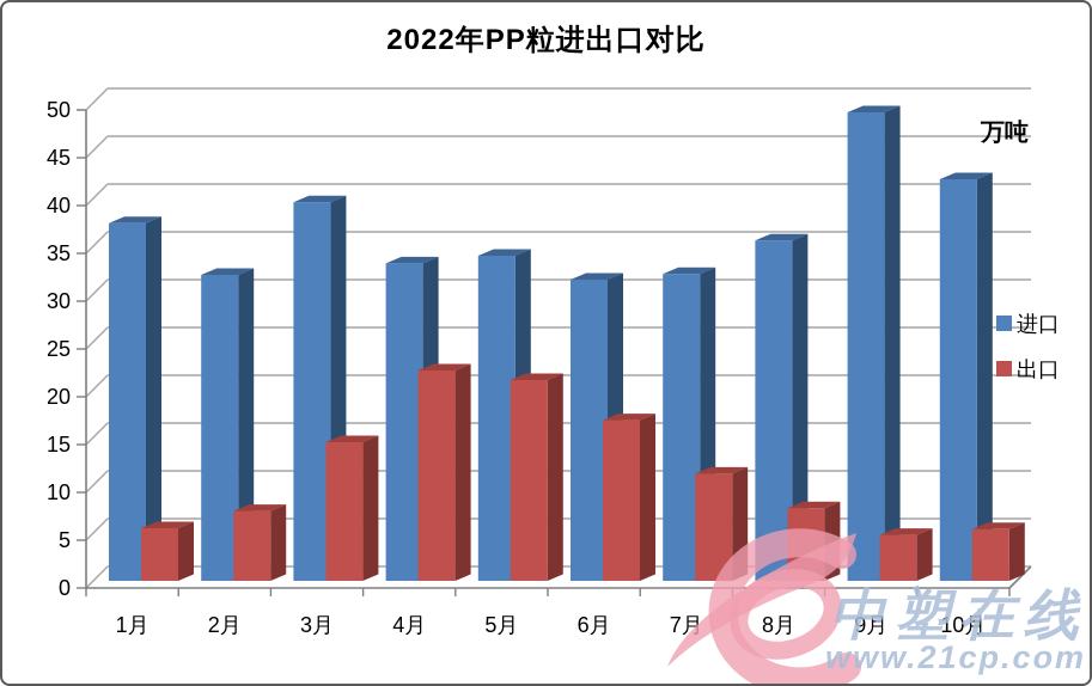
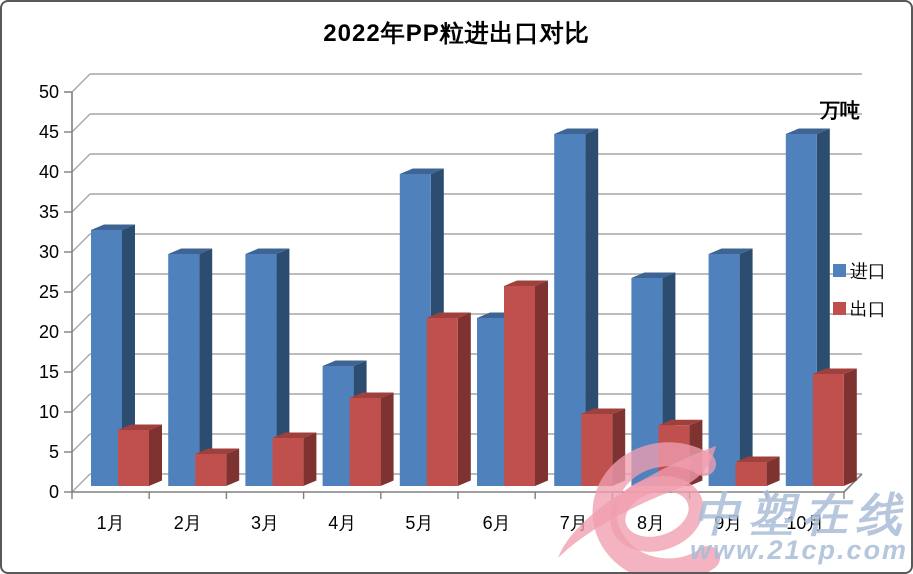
进口/1月: 37 -> 32
出口/1月: 6 -> 7
进口/2月: 32 -> 29
出口/2月: 7 -> 4
进口/3月: 40 -> 29
出口/3月: 14 -> 6
进口/4月: 33 -> 15
出口/4月: 22 -> 11
进口/5月: 34 -> 39
进口/6月: 32 -> 21
出口/6月: 17 -> 25
进口/7月: 32 -> 44
出口/7月: 11 -> 9
进口/8月: 36 -> 26
进口/9月: 49 -> 29
出口/9月: 5 -> 3
进口/10月: 42 -> 44
出口/10月: 5 -> 14
